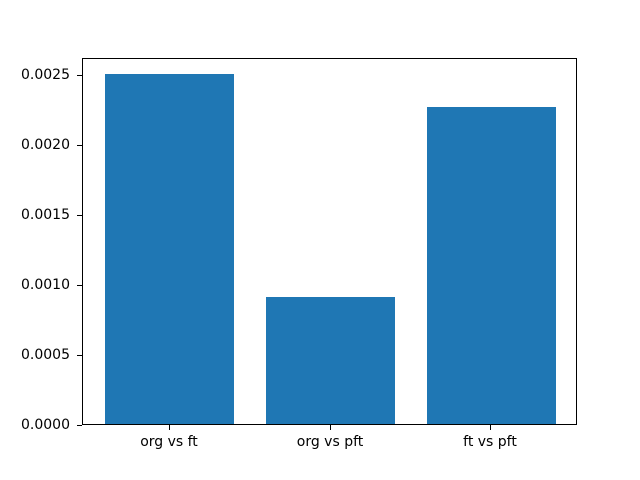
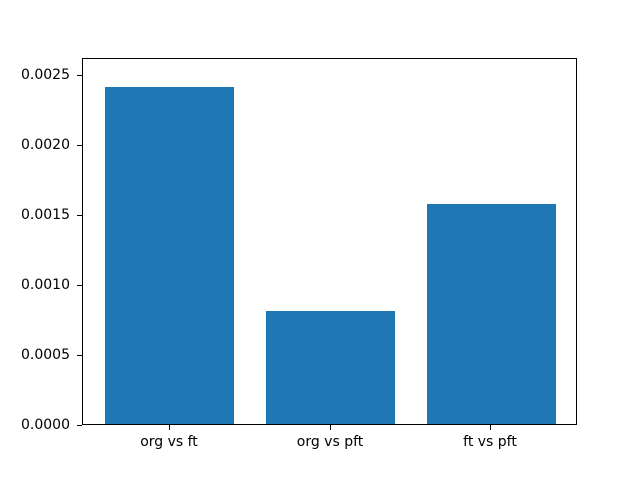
org vs ft: 0.00250 -> 0.00241
org vs pft: 0.00091 -> 0.00081
ft vs pft: 0.00227 -> 0.00157
